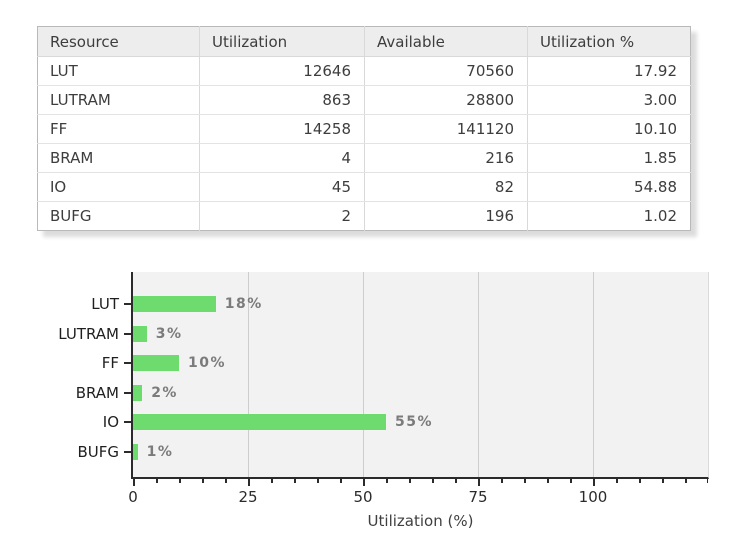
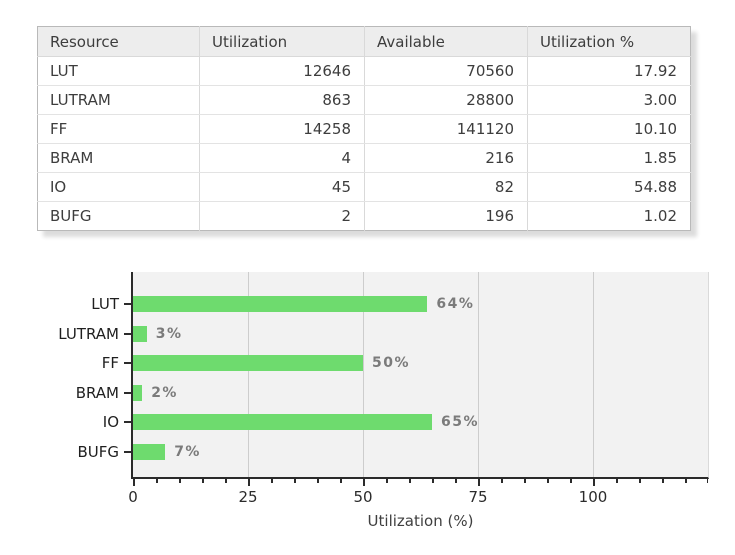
LUT: 18% -> 64%
FF: 10% -> 50%
IO: 55% -> 65%
BUFG: 1% -> 7%
